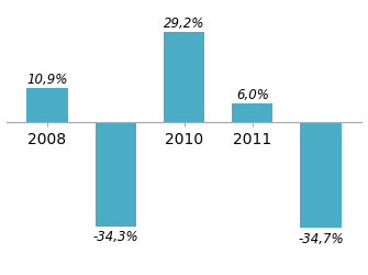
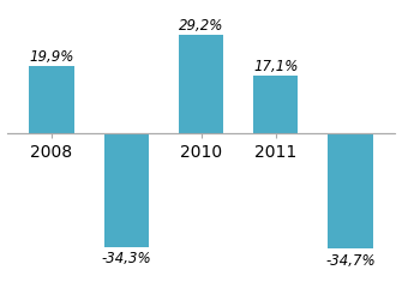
2008: 10,9% -> 19,9%
2011: 6,0% -> 17,1%
